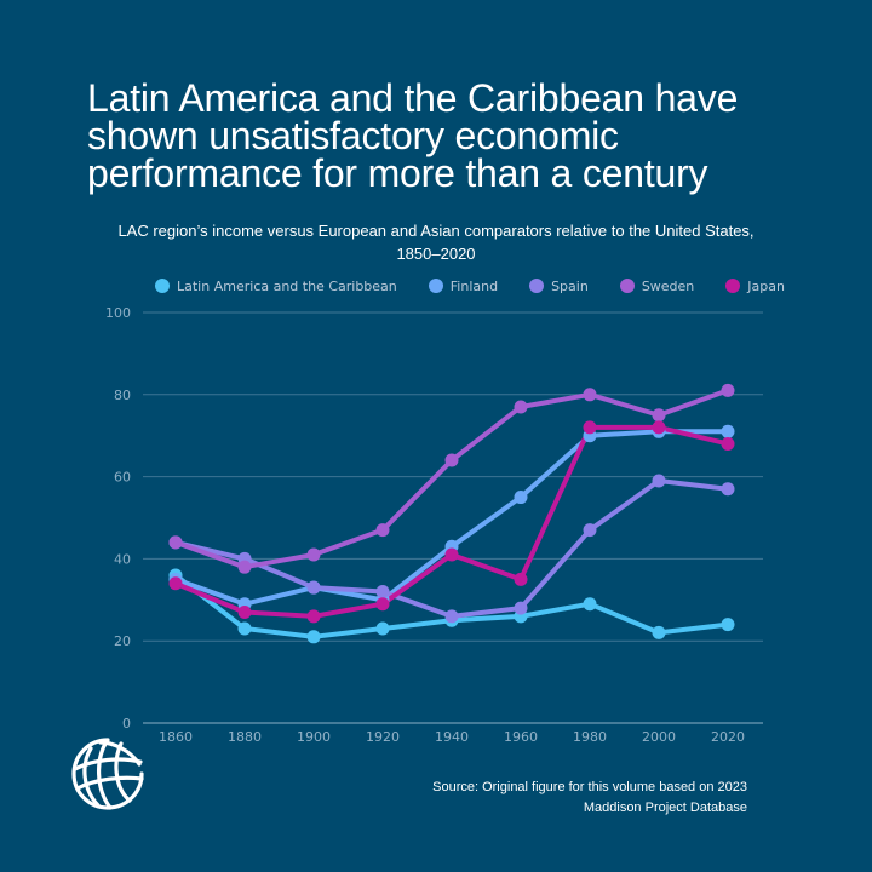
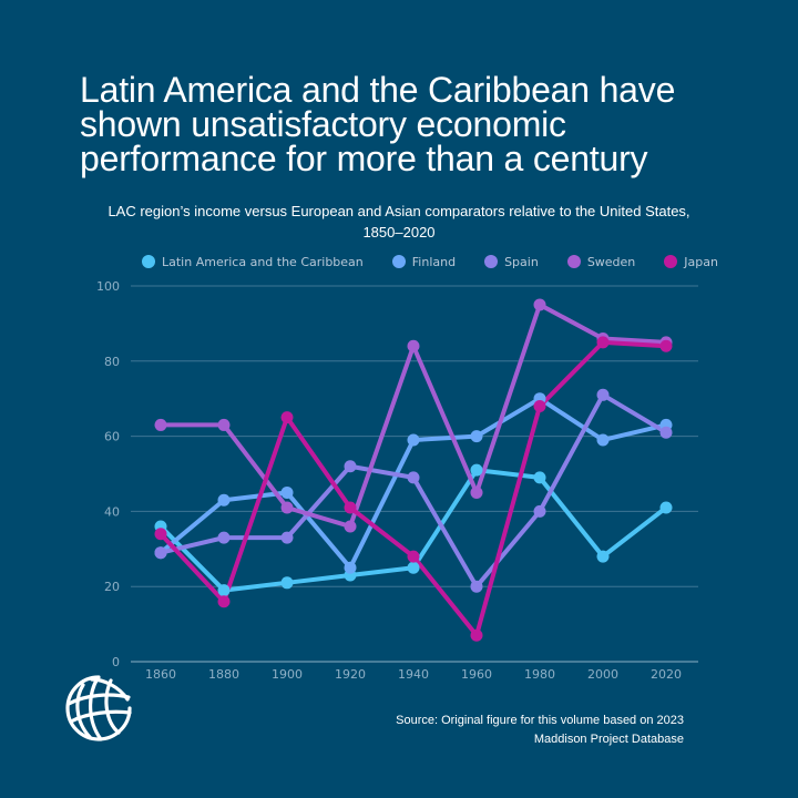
Finland/1860: 35 -> 29
Spain/1860: 44 -> 29
Sweden/1860: 44 -> 63
Latin America and the Caribbean/1880: 23 -> 19
Finland/1880: 29 -> 43
Spain/1880: 40 -> 33
Sweden/1880: 38 -> 63
Japan/1880: 27 -> 16
Finland/1900: 33 -> 45
Japan/1900: 26 -> 65
Finland/1920: 30 -> 25
Spain/1920: 32 -> 52
Sweden/1920: 47 -> 36
Japan/1920: 29 -> 41
Finland/1940: 43 -> 59
Spain/1940: 26 -> 49
Sweden/1940: 64 -> 84
Japan/1940: 41 -> 28
Latin America and the Caribbean/1960: 26 -> 51
Finland/1960: 55 -> 60
Spain/1960: 28 -> 20
Sweden/1960: 77 -> 45
Japan/1960: 35 -> 7
Latin America and the Caribbean/1980: 29 -> 49
Spain/1980: 47 -> 40
Sweden/1980: 80 -> 95
Japan/1980: 72 -> 68
Latin America and the Caribbean/2000: 22 -> 28
Finland/2000: 71 -> 59
Spain/2000: 59 -> 71
Sweden/2000: 75 -> 86
Japan/2000: 72 -> 85
Latin America and the Caribbean/2020: 24 -> 41
Finland/2020: 71 -> 63
Spain/2020: 57 -> 61
Sweden/2020: 81 -> 85
Japan/2020: 68 -> 84
